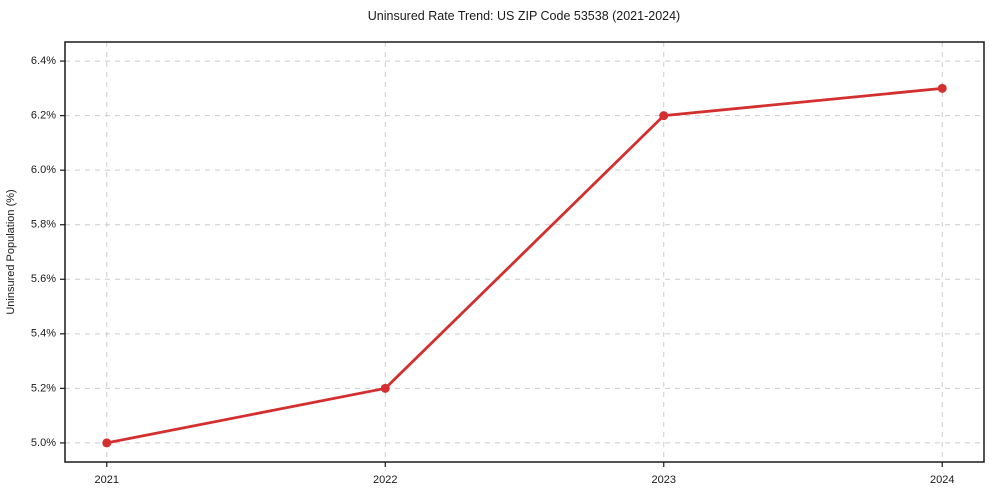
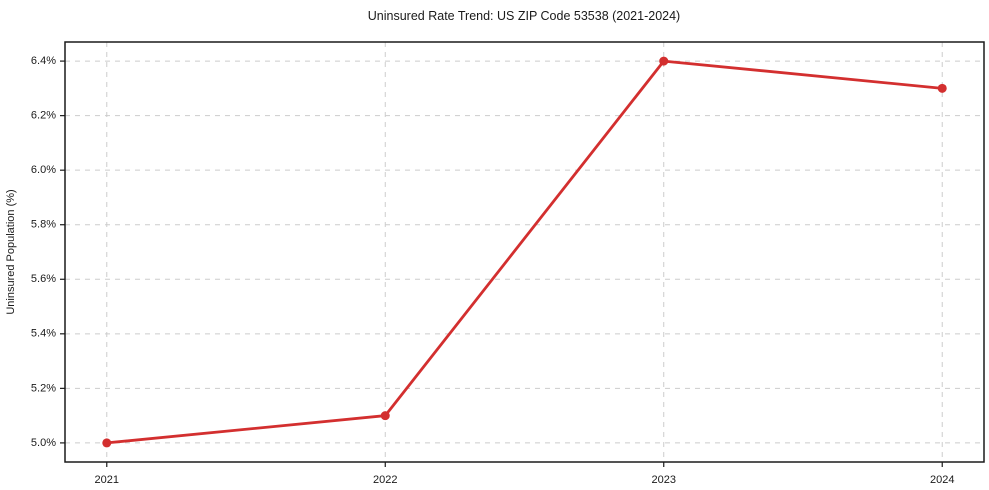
2022: 5.2% -> 5.1%
2023: 6.2% -> 6.4%
